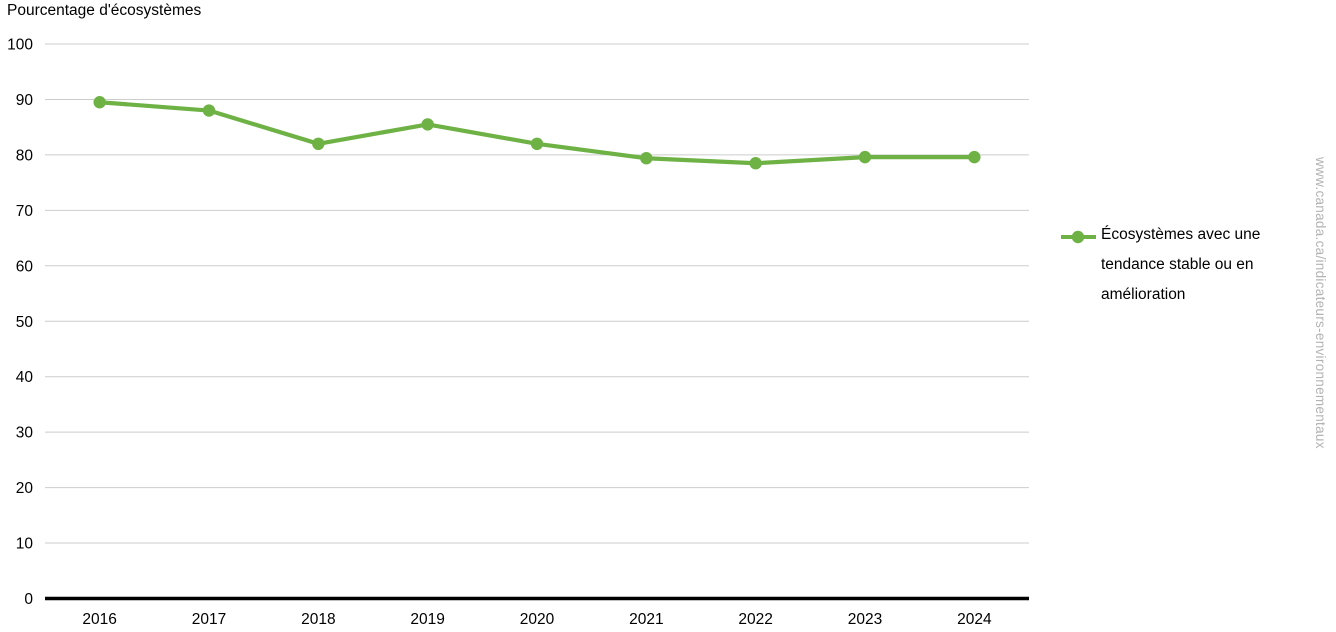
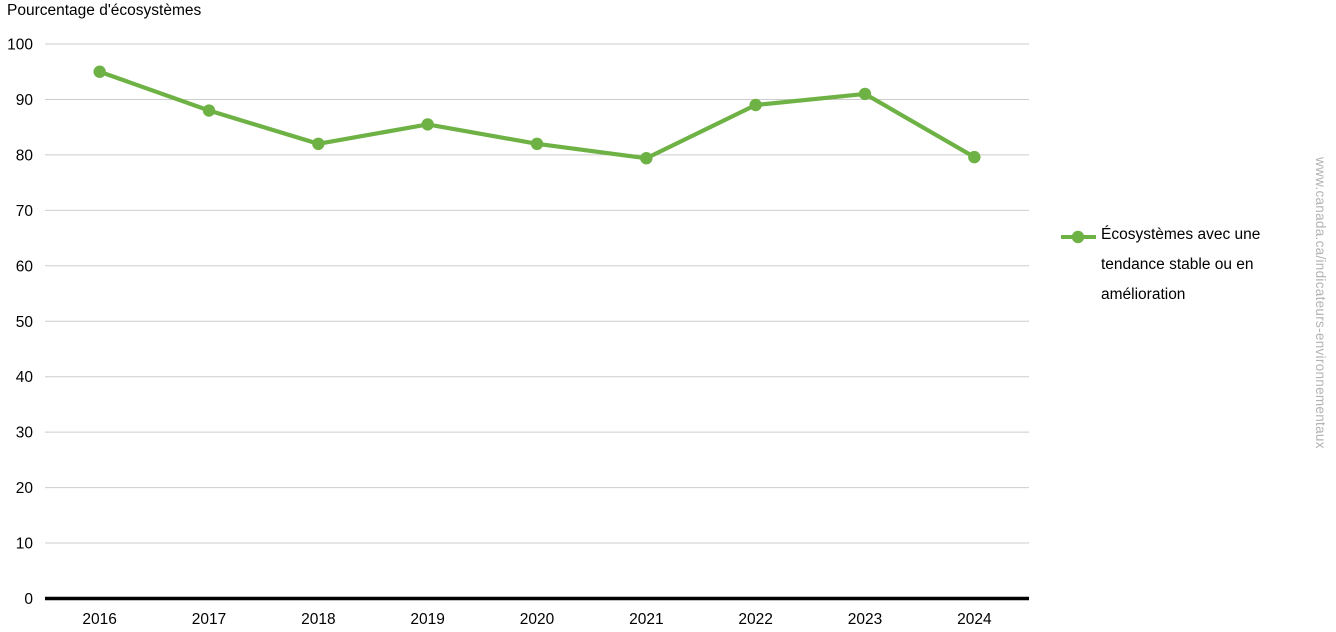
2016: 90 -> 95
2022: 78 -> 89
2023: 80 -> 91
